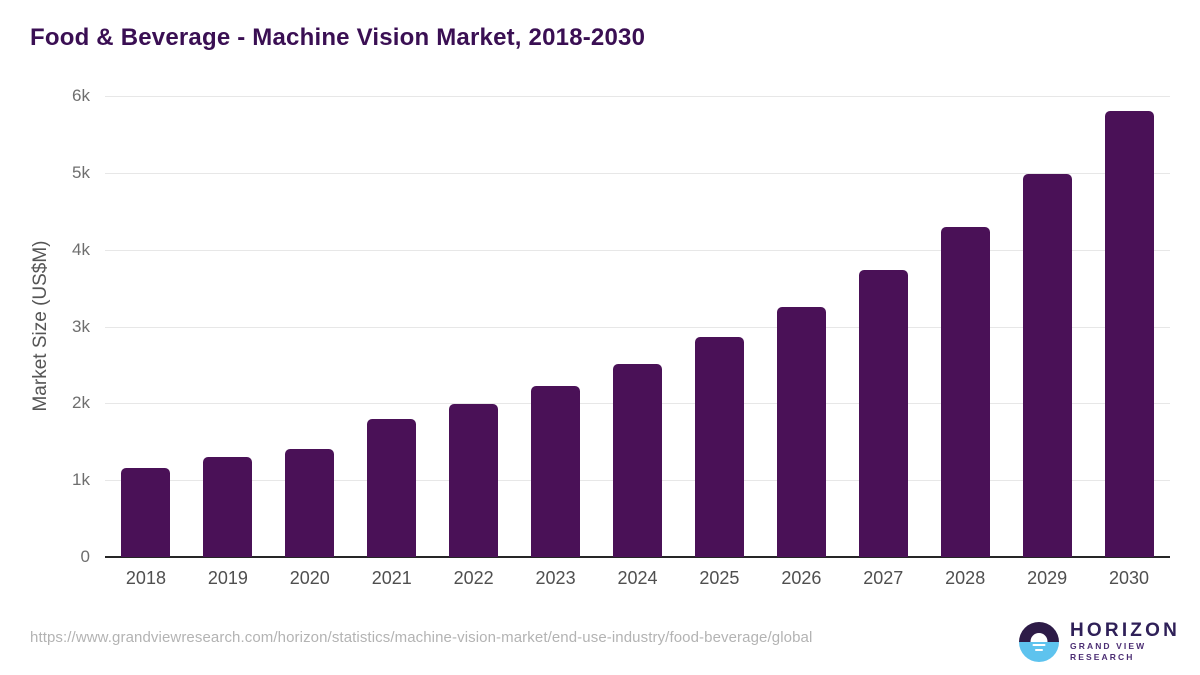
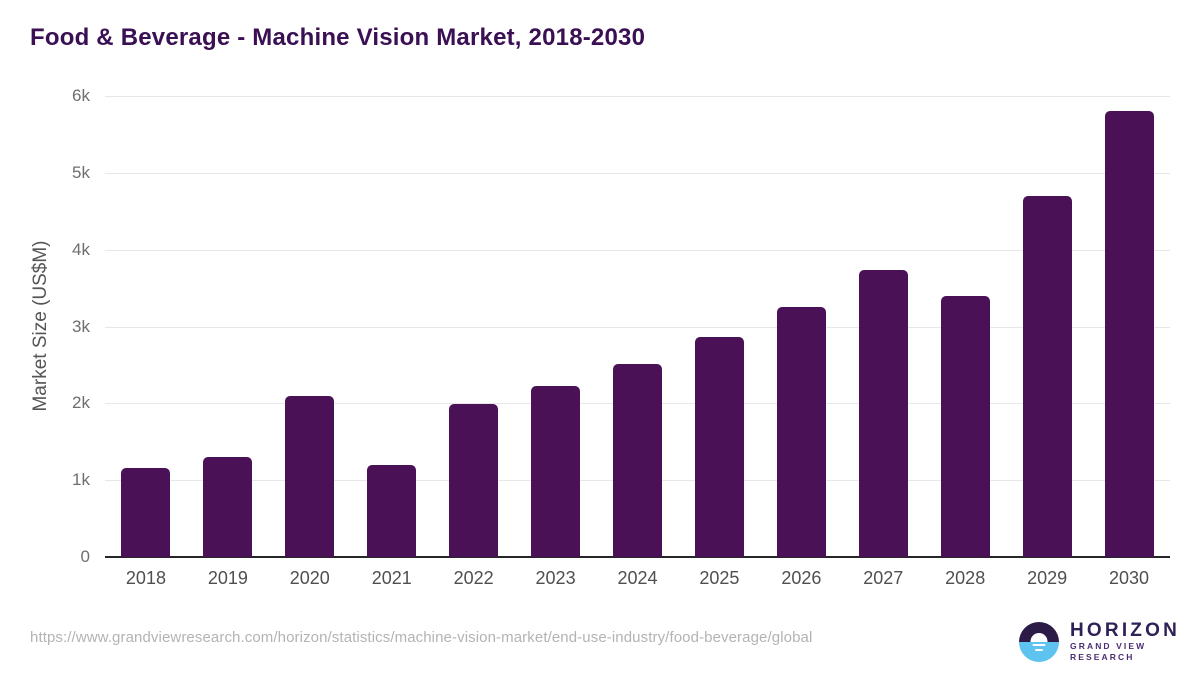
2020: 1.4k -> 2.1k
2021: 1.8k -> 1.2k
2028: 4.3k -> 3.4k
2029: 5.0k -> 4.7k
